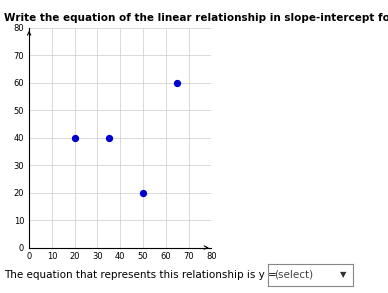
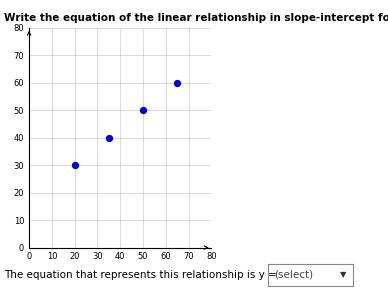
20: 40 -> 30
50: 20 -> 50
